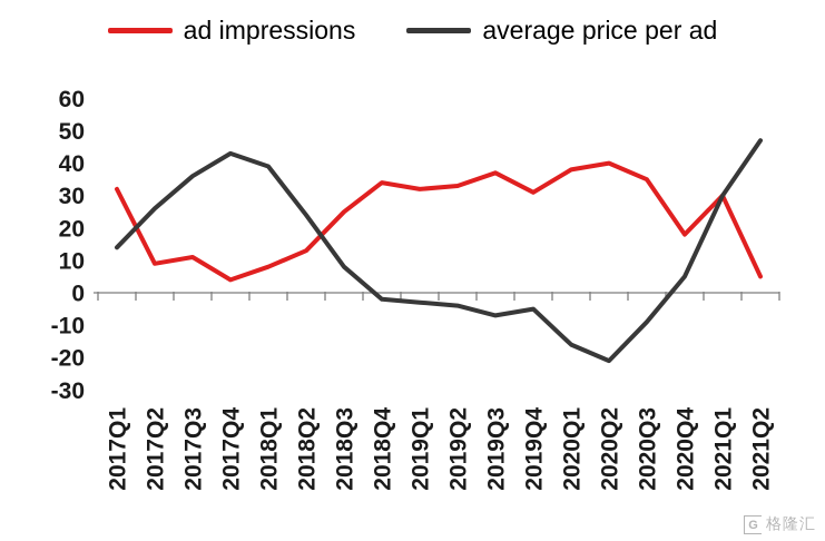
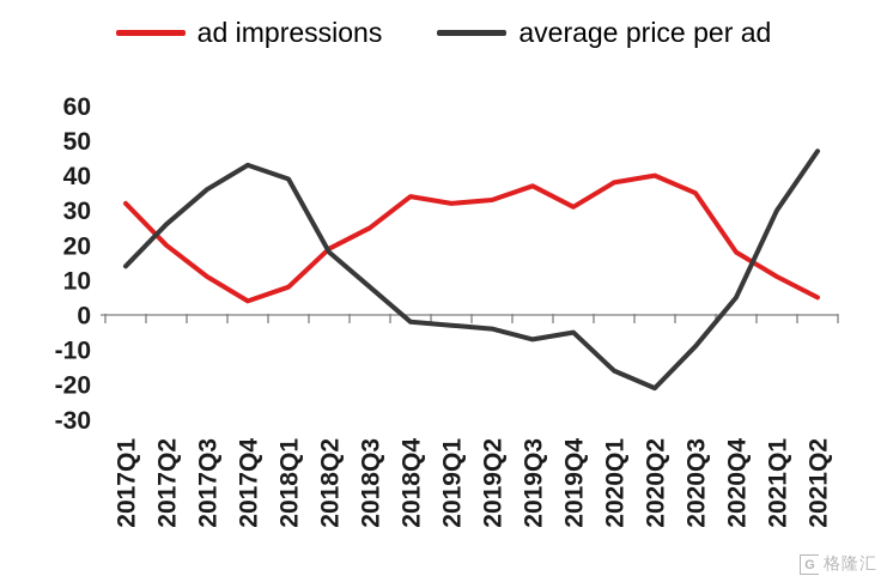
ad impressions/2017Q2: 9 -> 20
ad impressions/2018Q2: 13 -> 19
average price per ad/2018Q2: 24 -> 18
ad impressions/2021Q1: 30 -> 11
